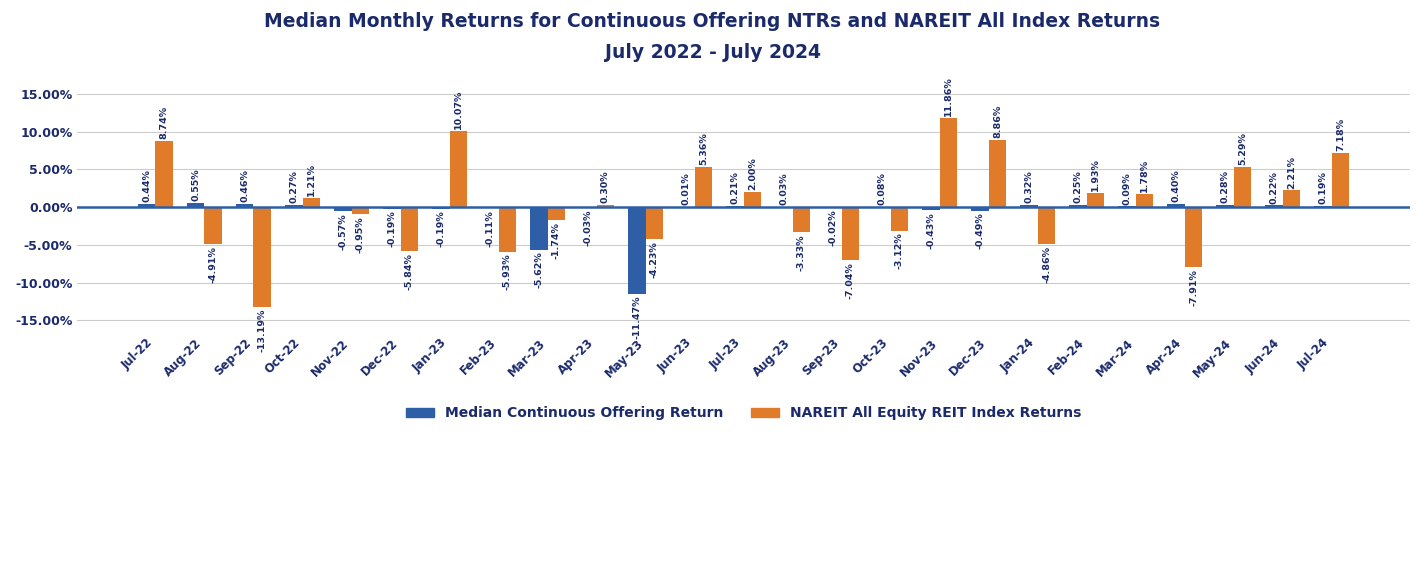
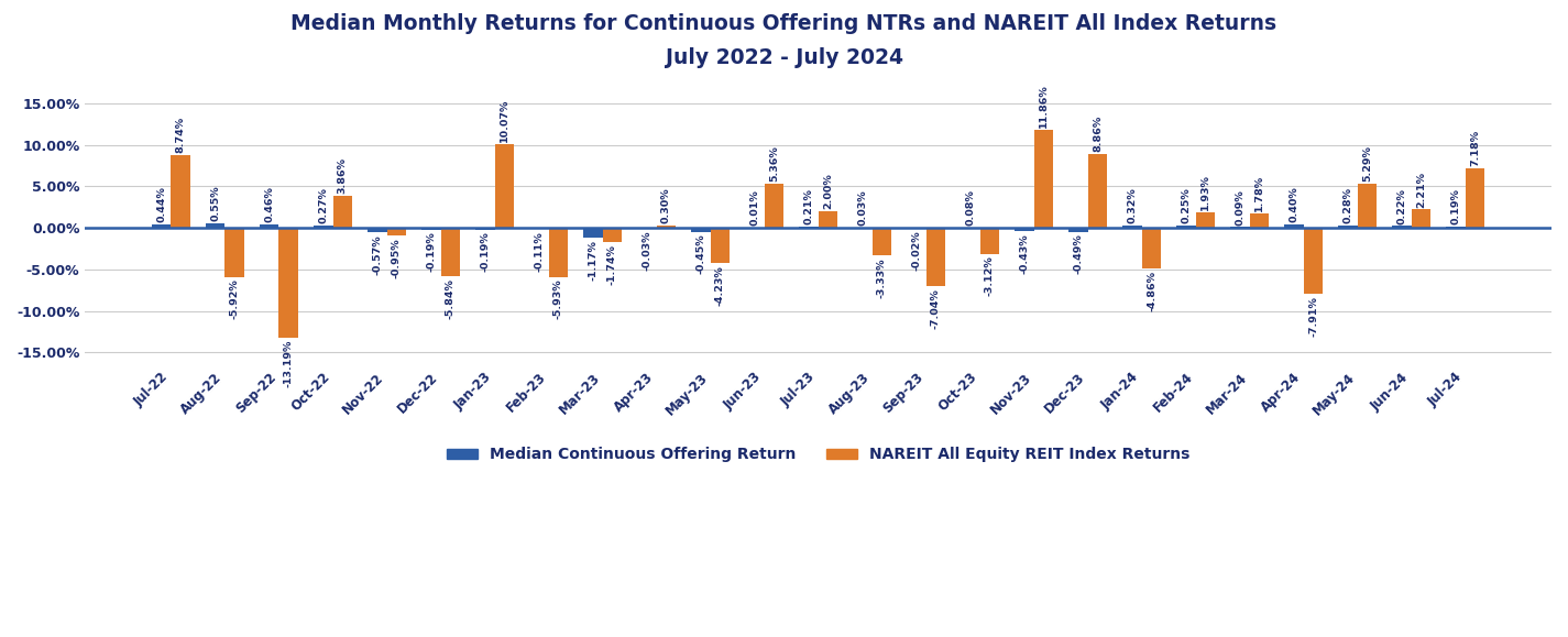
NAREIT All Equity REIT Index Returns/Aug-22: -4.91% -> -5.92%
NAREIT All Equity REIT Index Returns/Oct-22: 1.21% -> 3.86%
Median Continuous Offering Return/Mar-23: -5.62% -> -1.17%
Median Continuous Offering Return/May-23: -11.47% -> -0.45%
